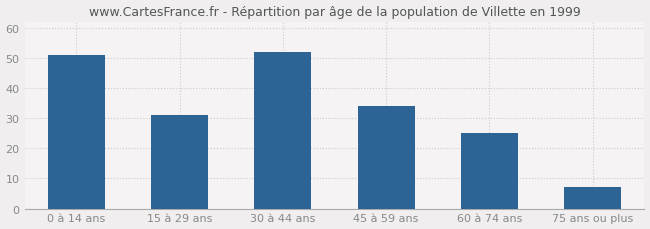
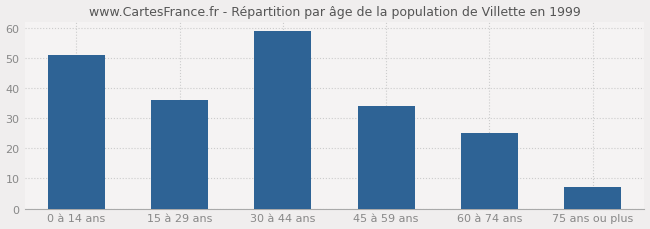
15 à 29 ans: 31 -> 36
30 à 44 ans: 52 -> 59
